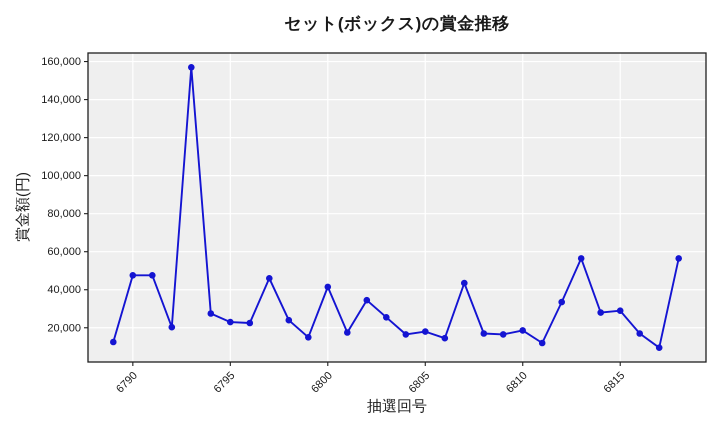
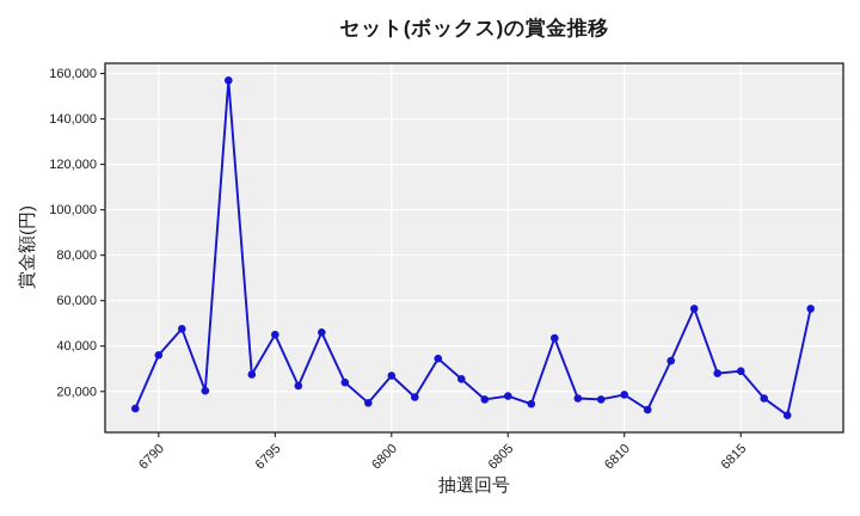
6790: 48000 -> 36000
6795: 23000 -> 45000
6800: 42000 -> 27000
